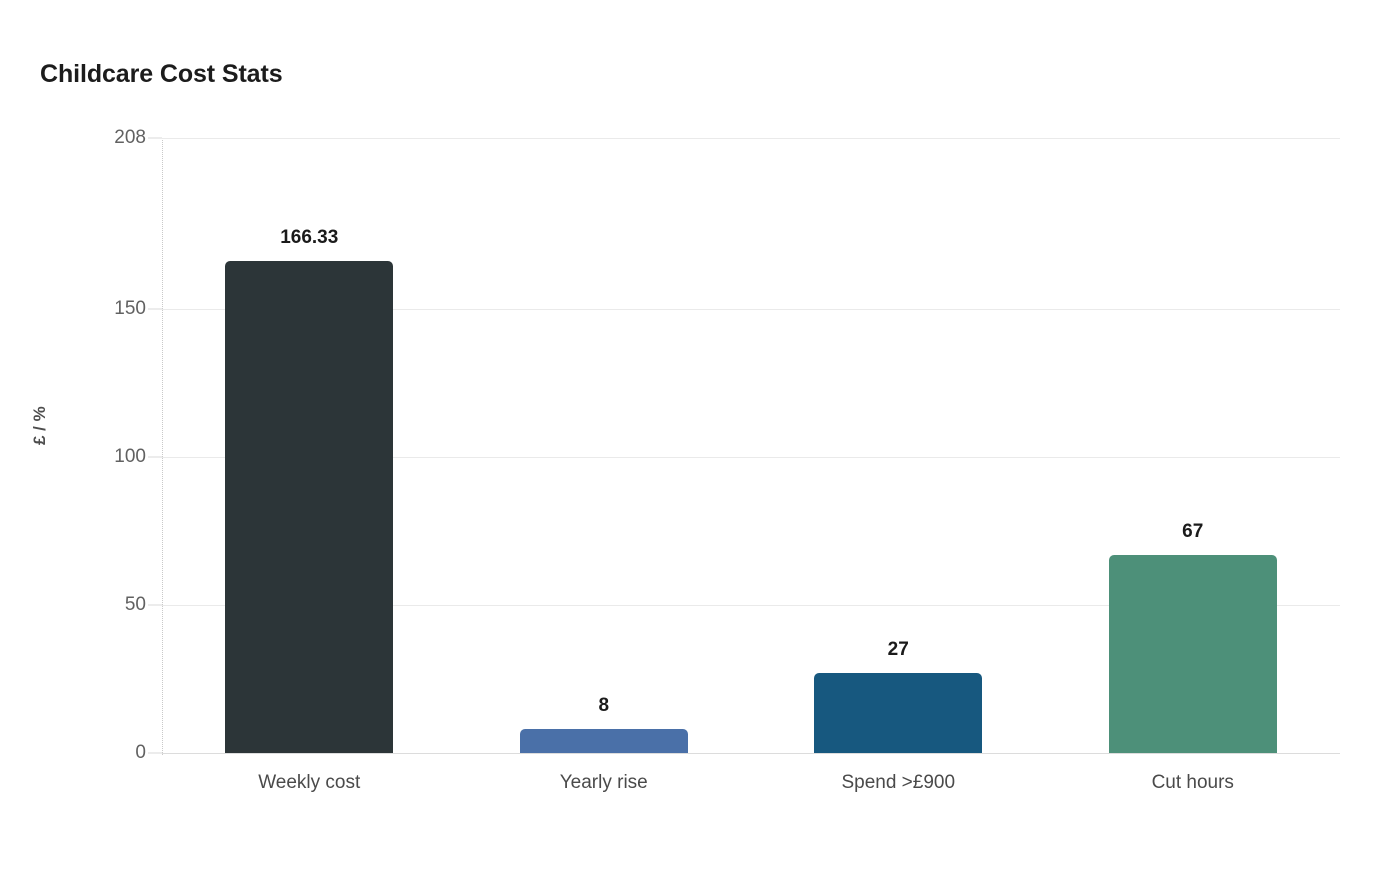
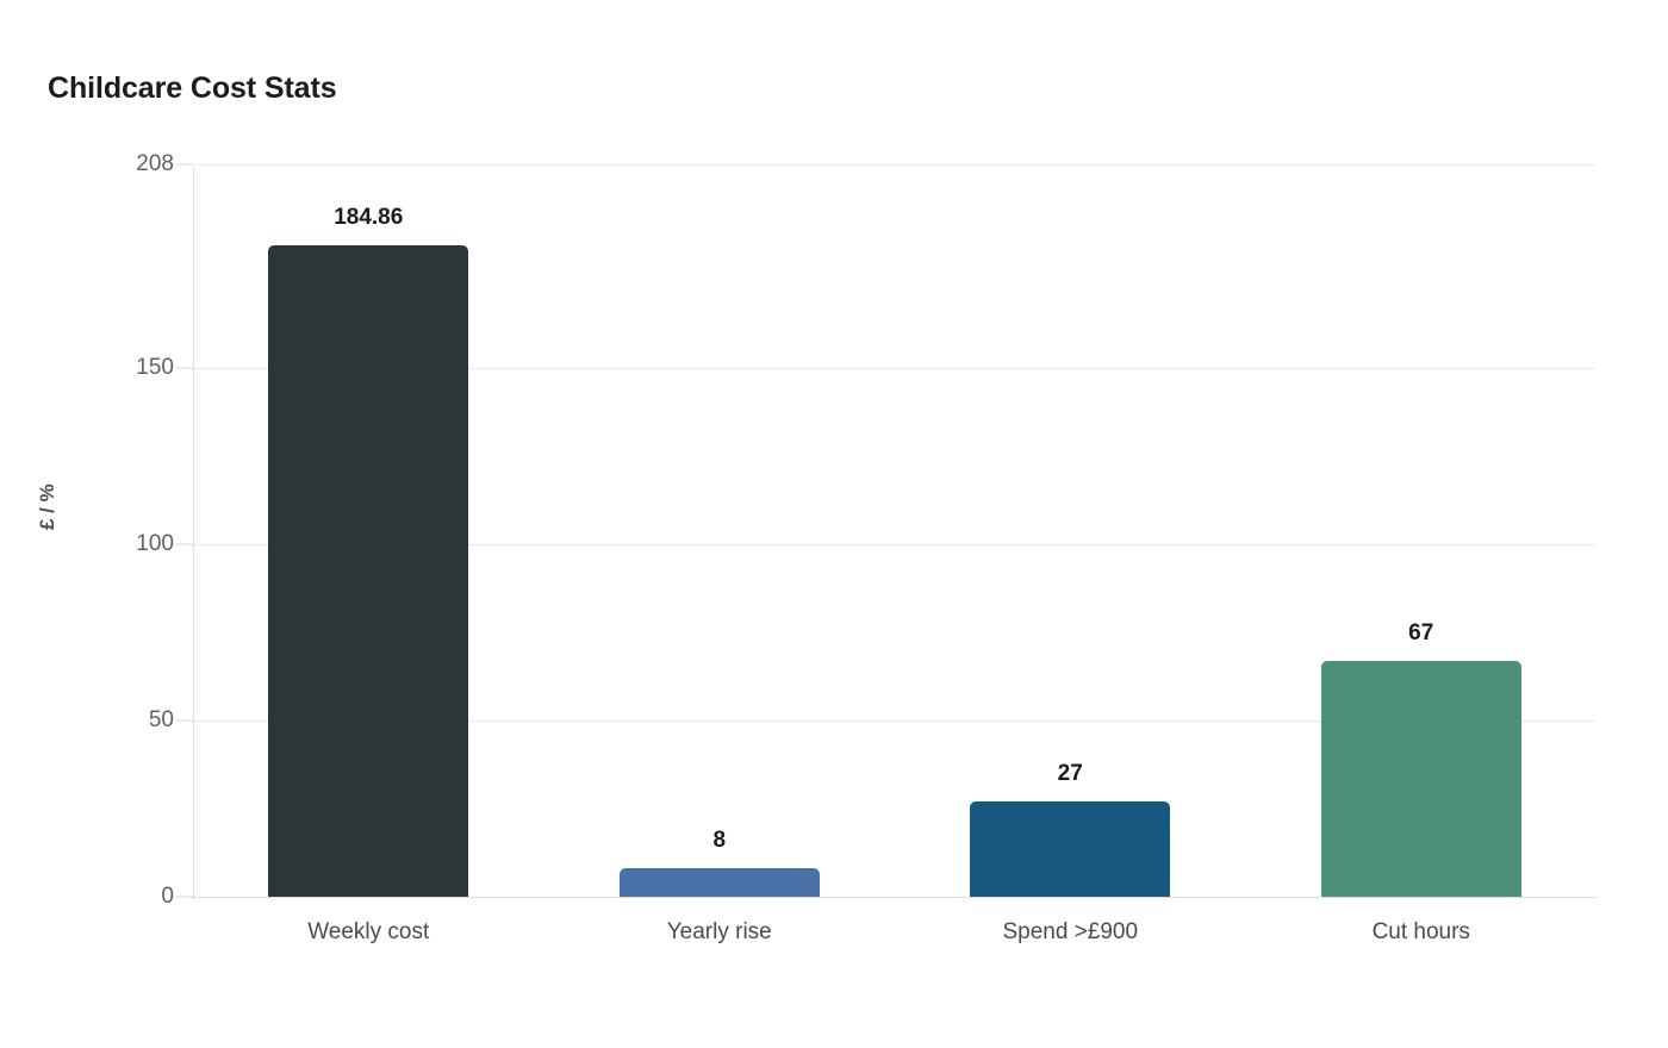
Weekly cost: 166.33 -> 184.86
